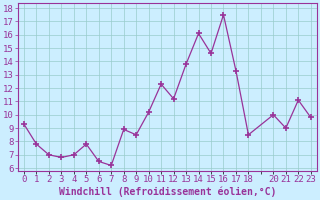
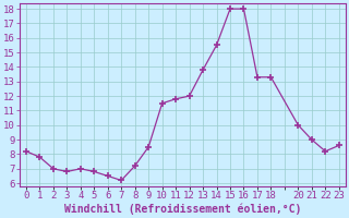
0: 9.3 -> 8.2
5: 7.8 -> 6.8
8: 8.9 -> 7.2
10: 10.2 -> 11.5
11: 12.3 -> 11.8
12: 11.2 -> 12.0
14: 16.1 -> 15.5
15: 14.6 -> 18.0
16: 17.5 -> 18.0
18: 8.5 -> 13.3
22: 11.1 -> 8.2
23: 9.8 -> 8.6
